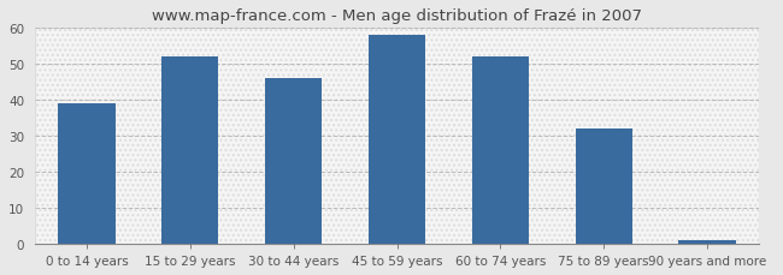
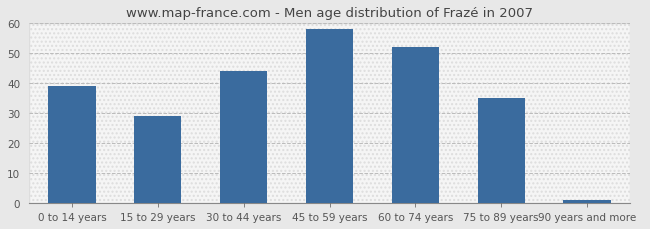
15 to 29 years: 52 -> 29
30 to 44 years: 46 -> 44
75 to 89 years: 32 -> 35
